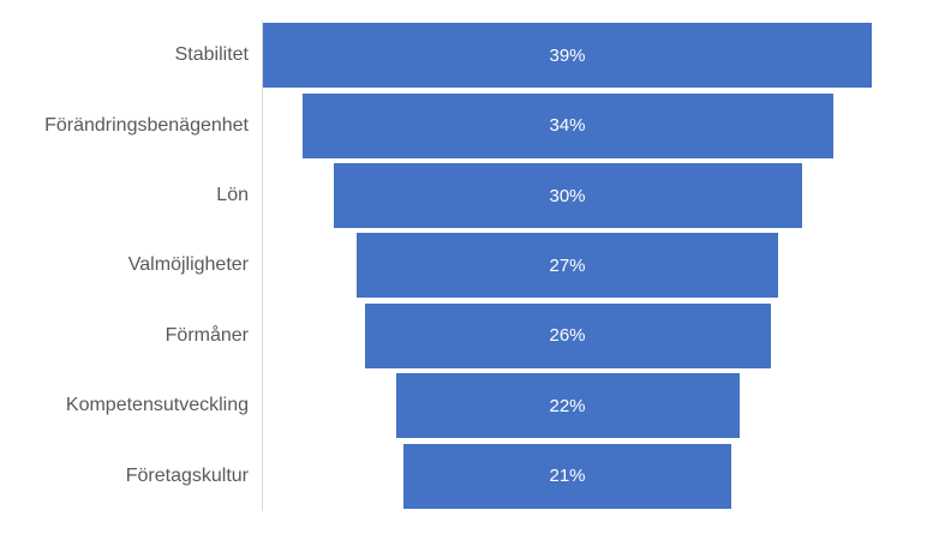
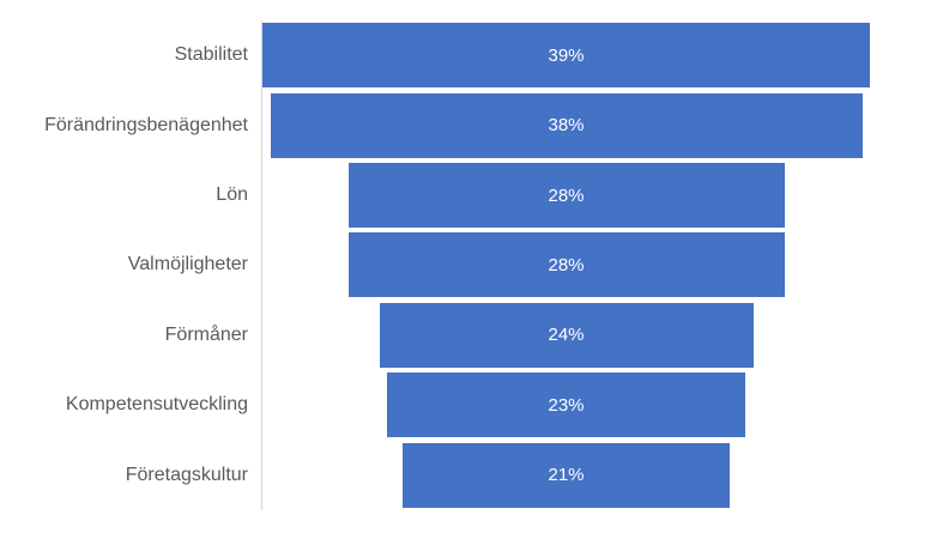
Förändringsbenägenhet: 34% -> 38%
Lön: 30% -> 28%
Valmöjligheter: 27% -> 28%
Förmåner: 26% -> 24%
Kompetensutveckling: 22% -> 23%
